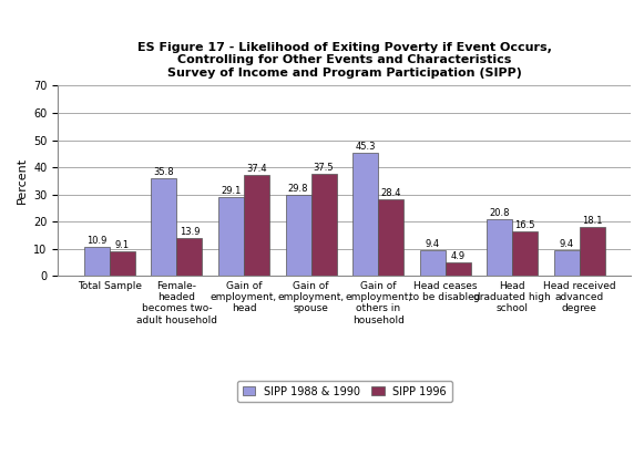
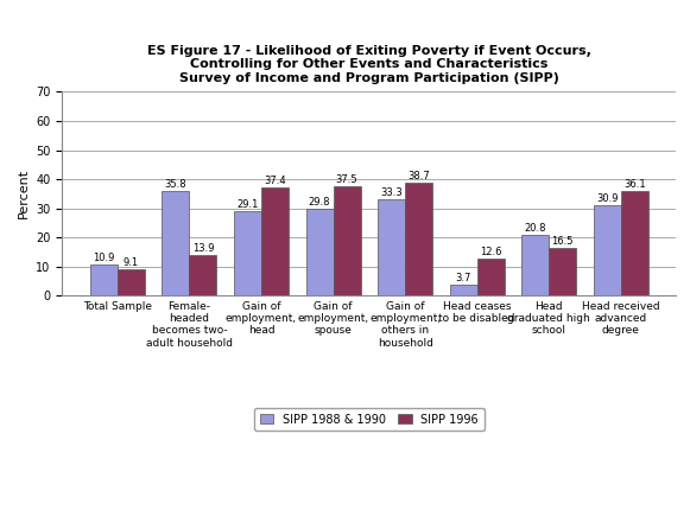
SIPP 1988 & 1990/Gain of employment, others in household: 45.3 -> 33.3
SIPP 1996/Gain of employment, others in household: 28.4 -> 38.7
SIPP 1988 & 1990/Head ceases to be disabled: 9.4 -> 3.7
SIPP 1996/Head ceases to be disabled: 4.9 -> 12.6
SIPP 1988 & 1990/Head received advanced degree: 9.4 -> 30.9
SIPP 1996/Head received advanced degree: 18.1 -> 36.1
